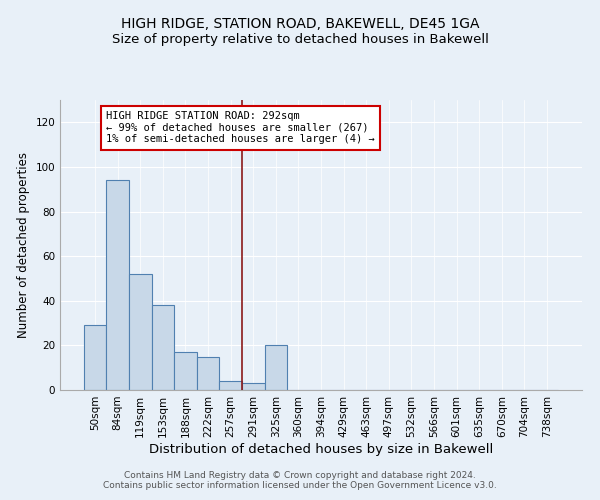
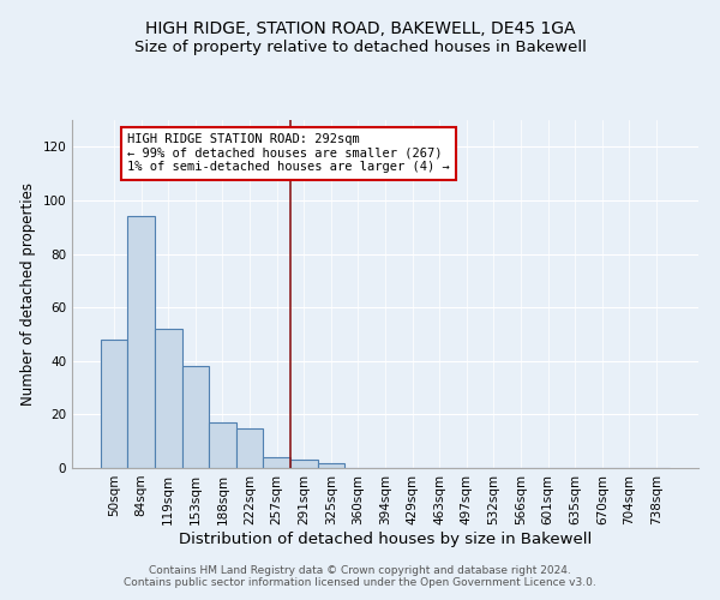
50sqm: 29 -> 48
325sqm: 20 -> 2
